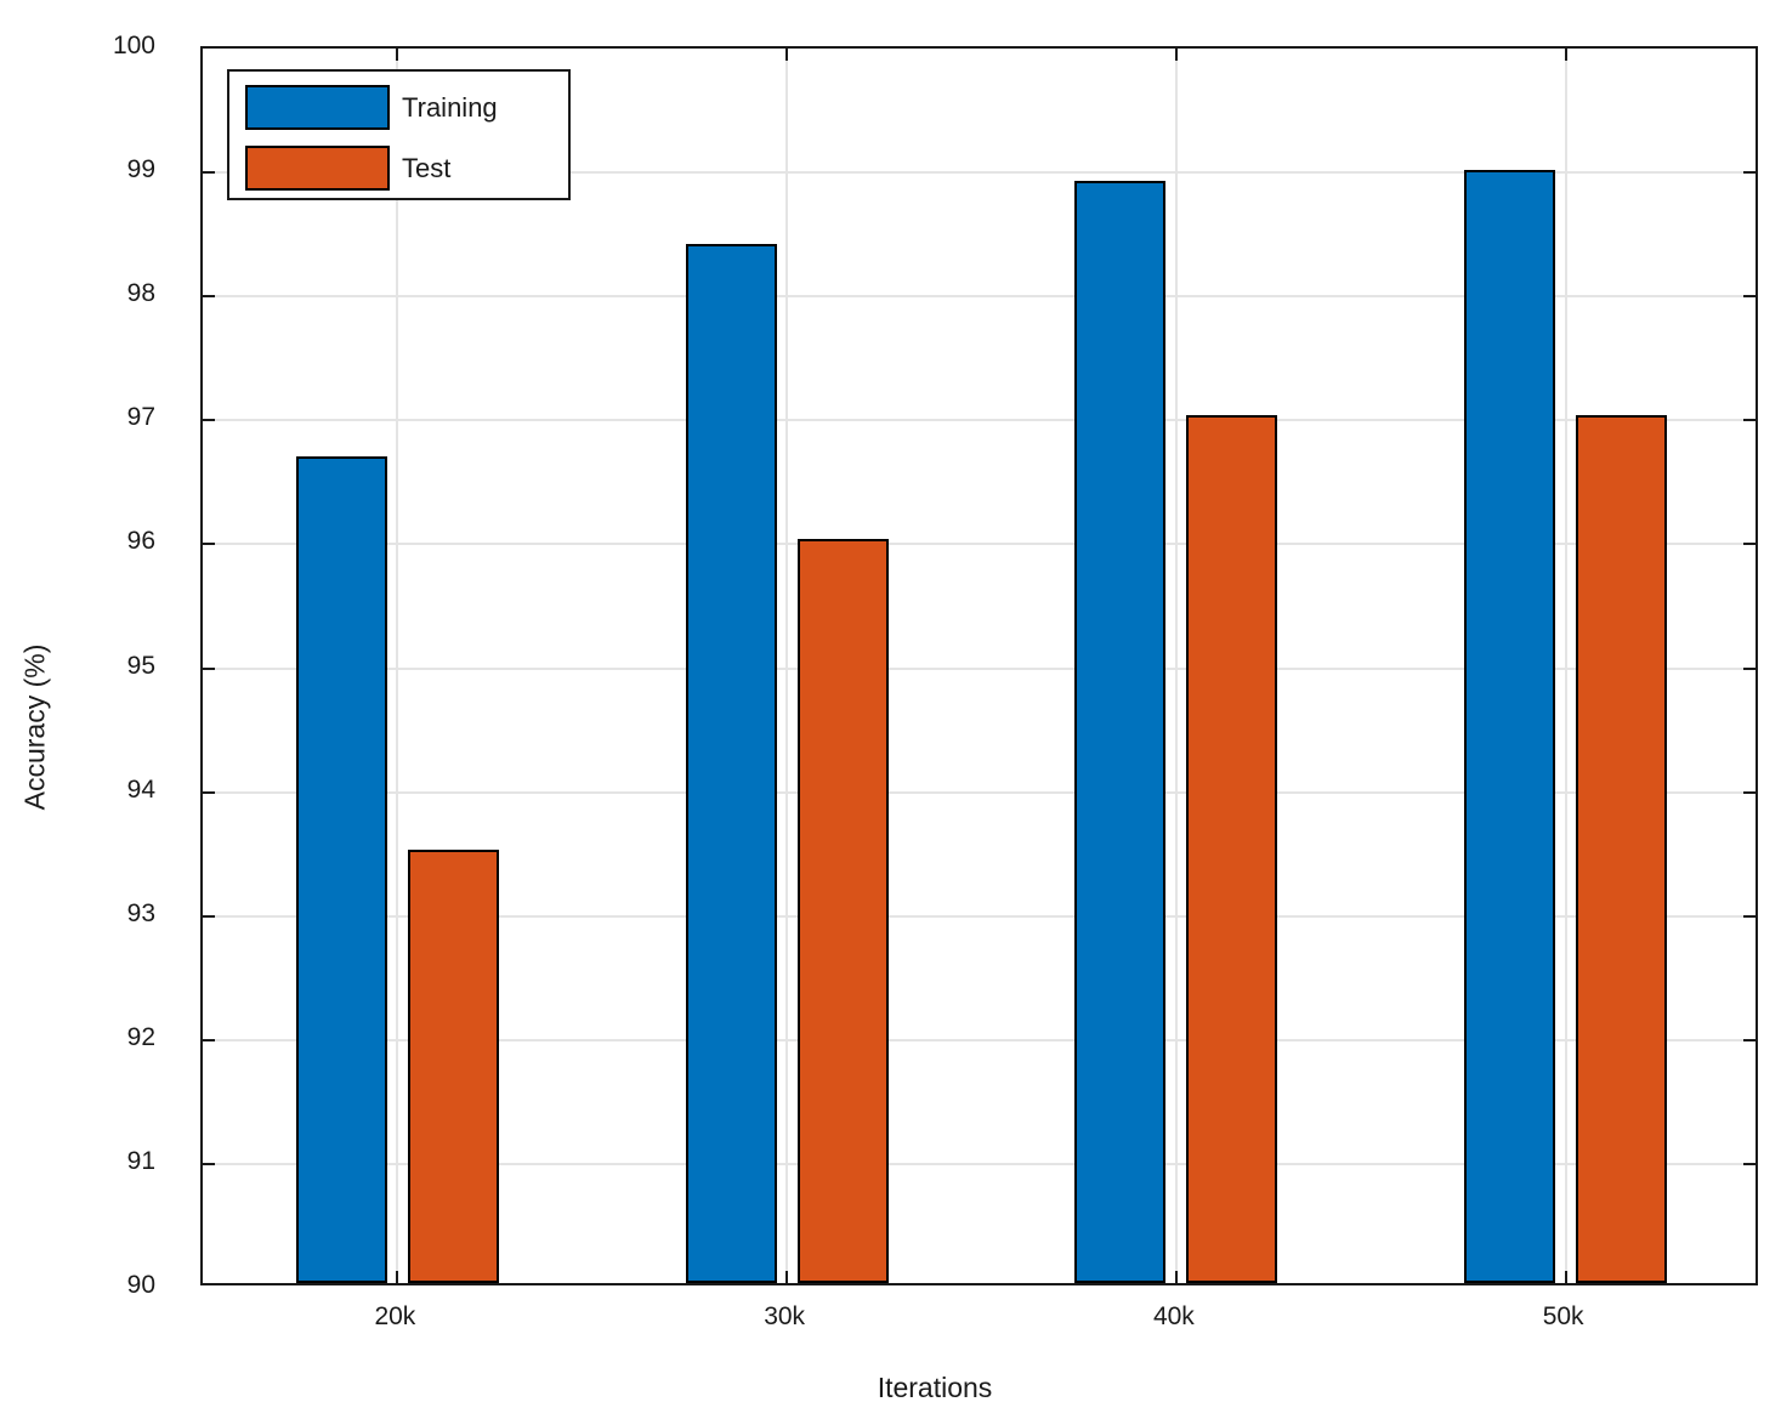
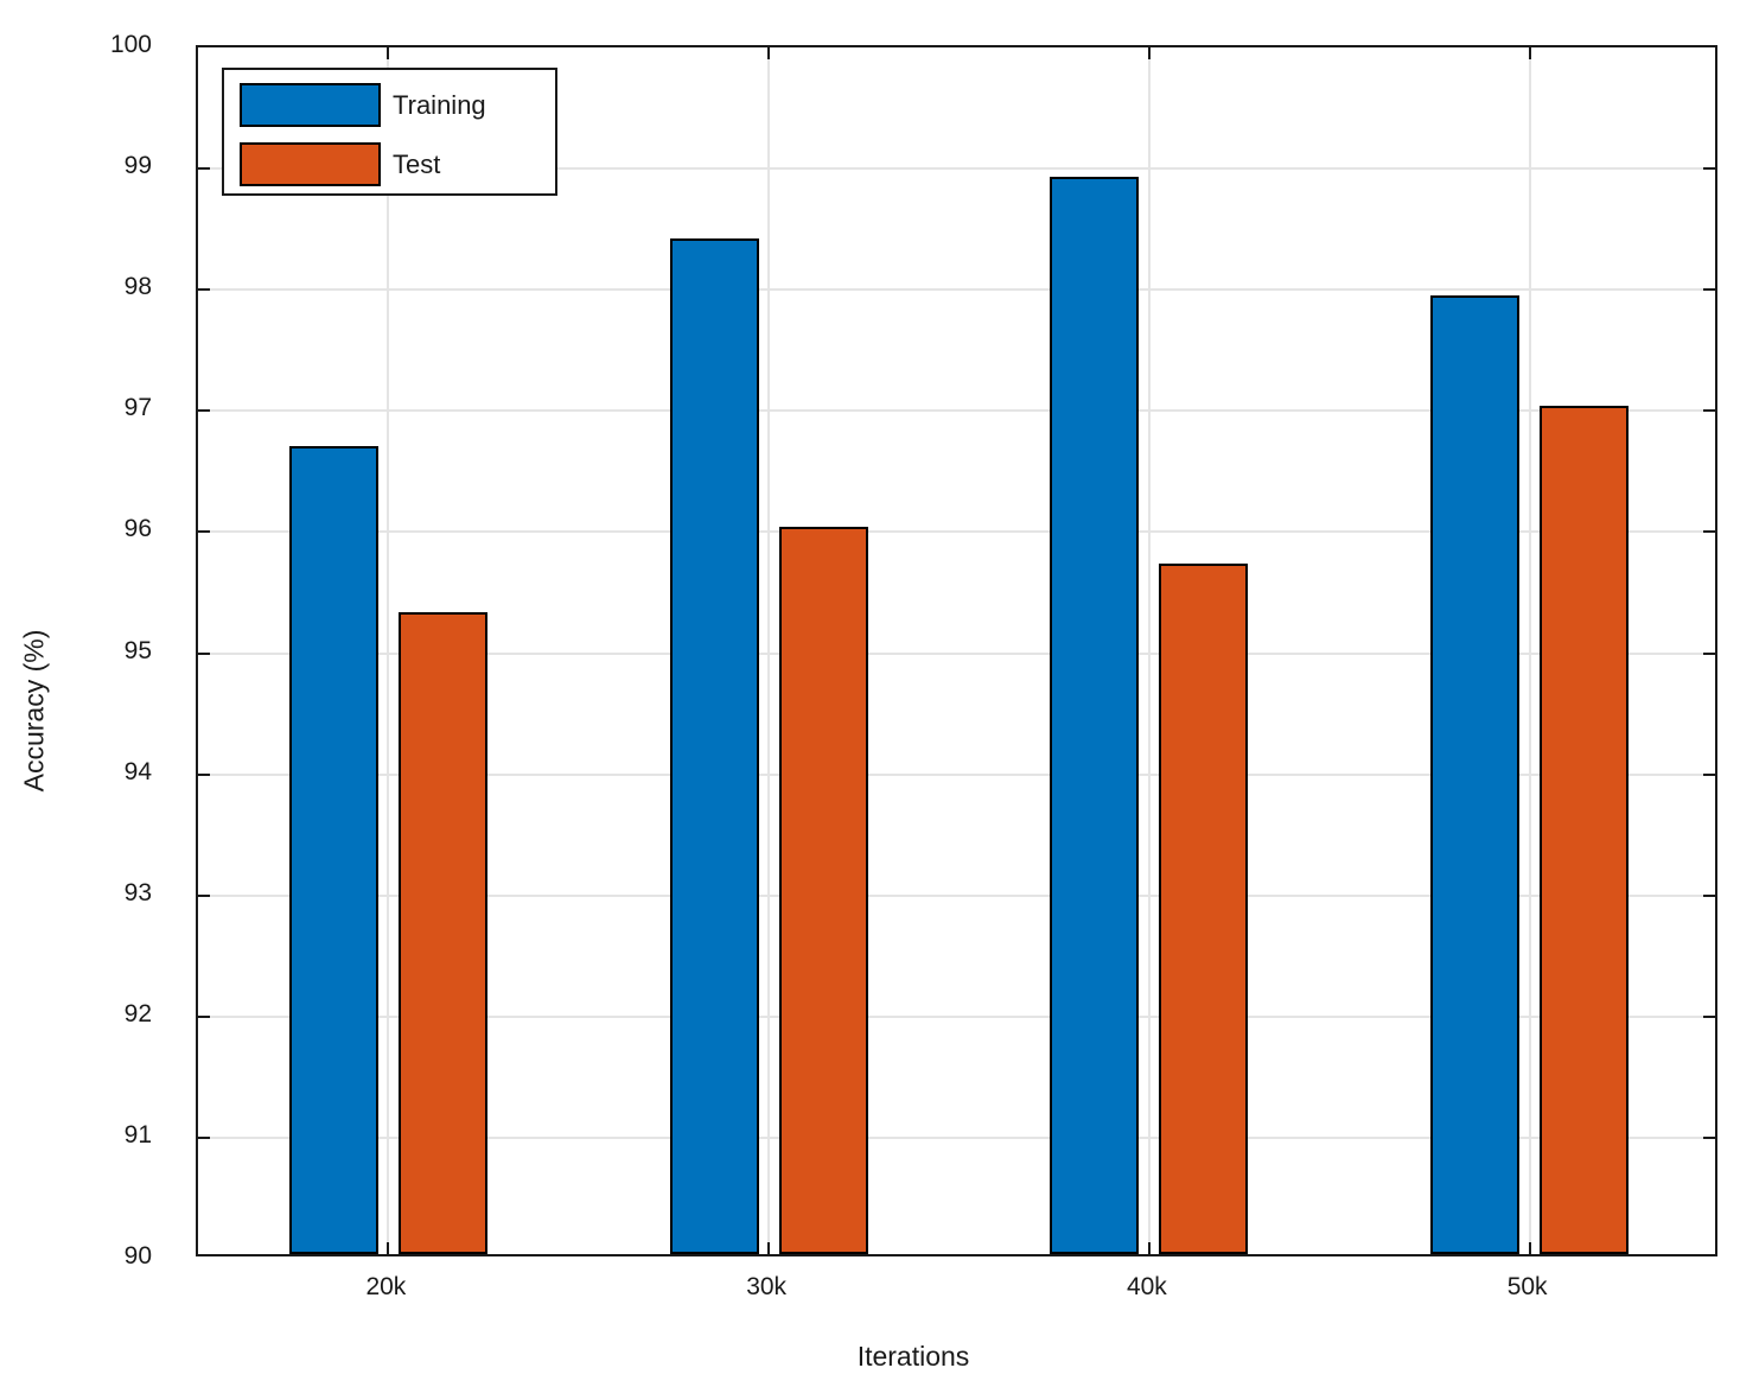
Test/20k: 93.5 -> 95.3
Test/40k: 97.0 -> 95.7
Training/50k: 98.98 -> 97.91
